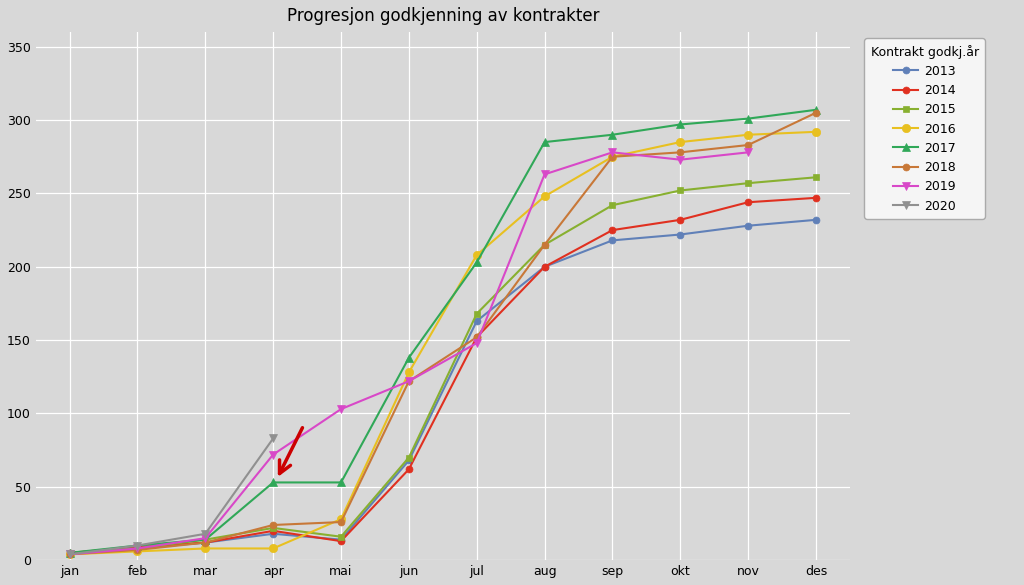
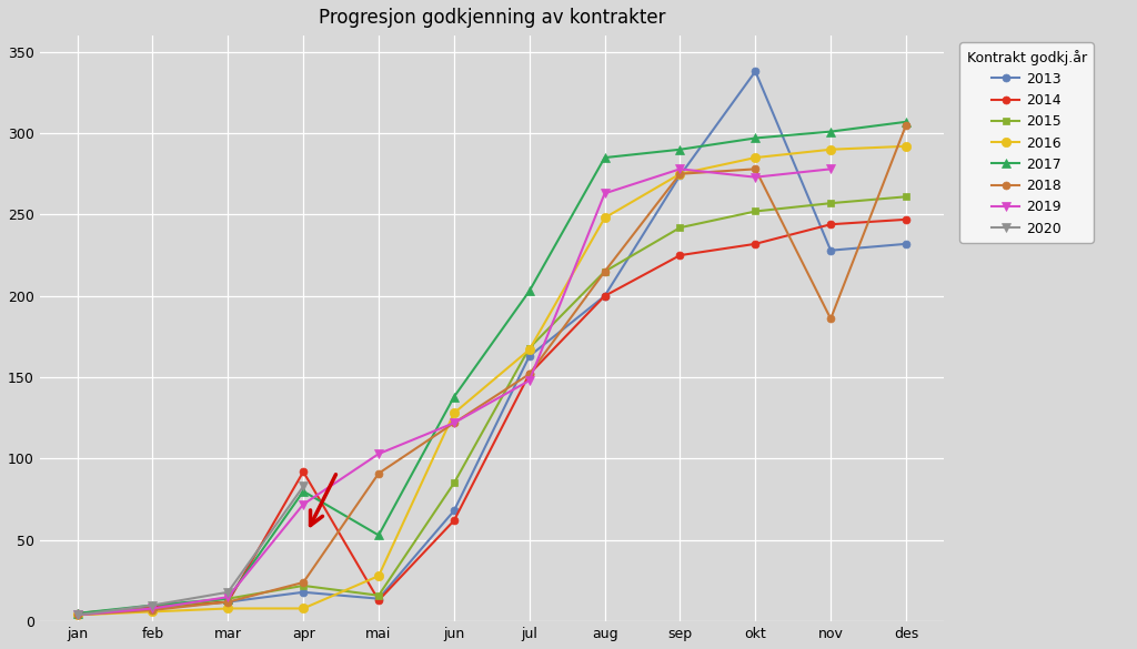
2014/apr: 20 -> 92
2017/apr: 53 -> 80
2018/mai: 26 -> 91
2015/jun: 70 -> 85
2016/jul: 208 -> 167
2013/sep: 218 -> 274
2013/okt: 222 -> 338
2018/nov: 283 -> 186
